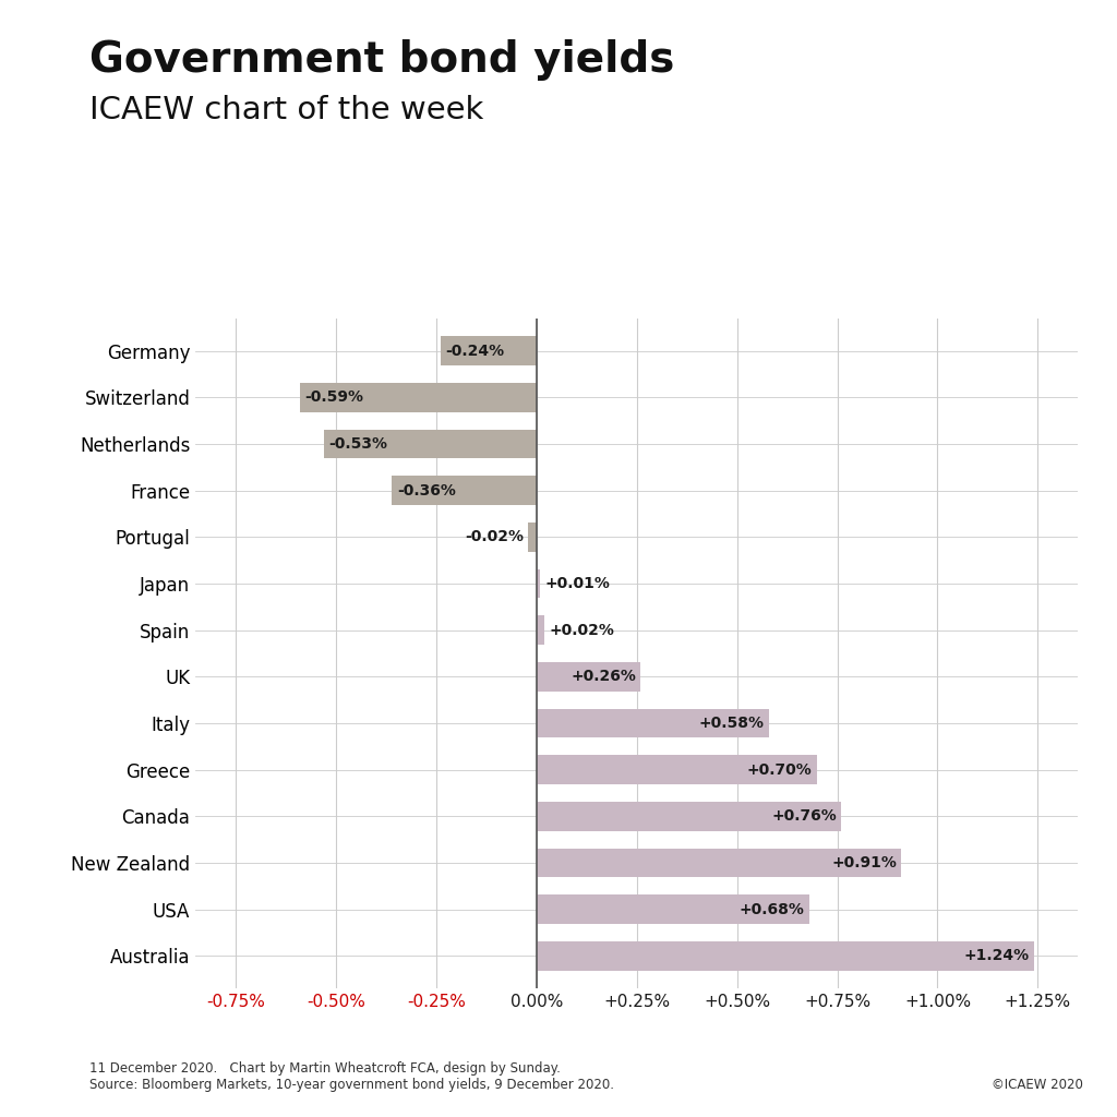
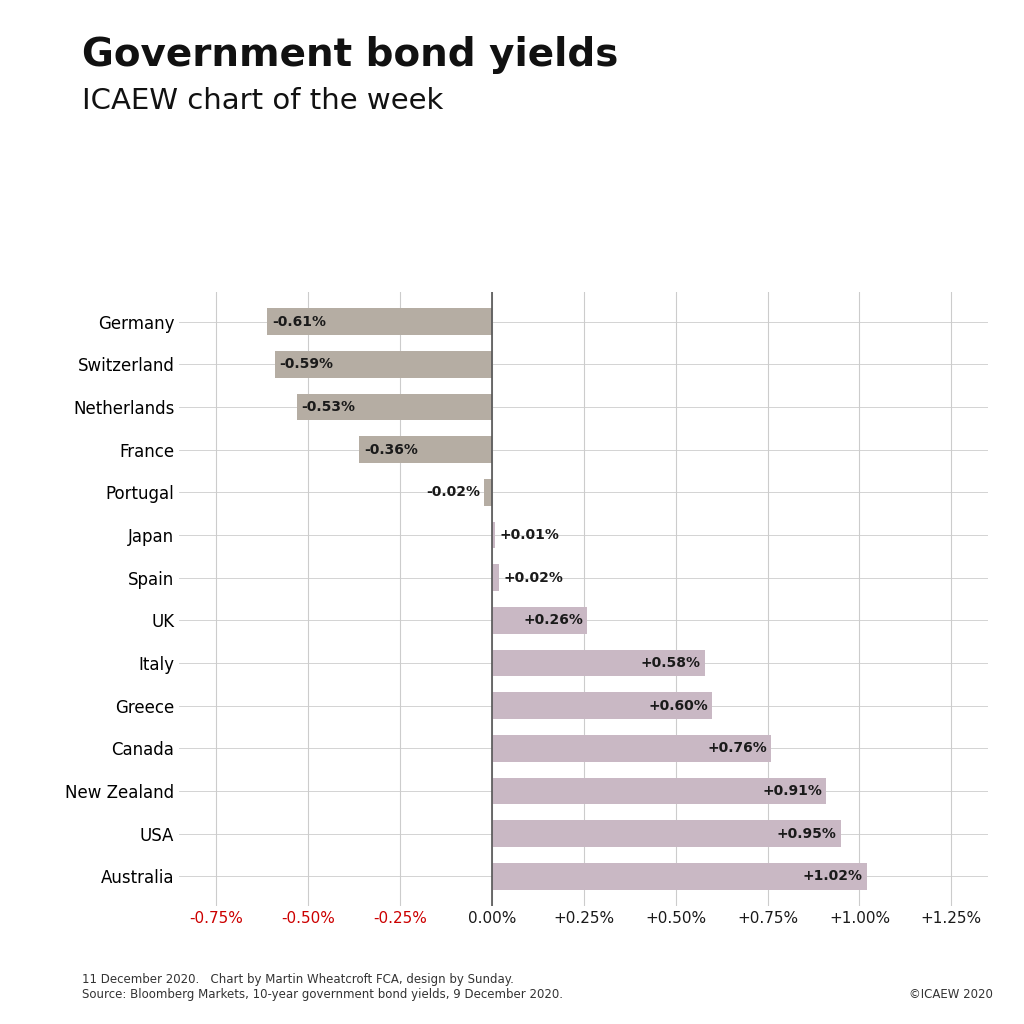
Germany: -0.24% -> -0.61%
Greece: +0.70% -> +0.60%
USA: +0.68% -> +0.95%
Australia: +1.24% -> +1.02%
